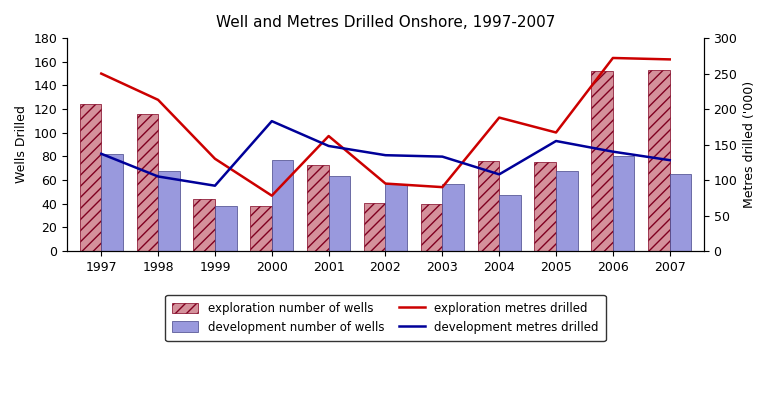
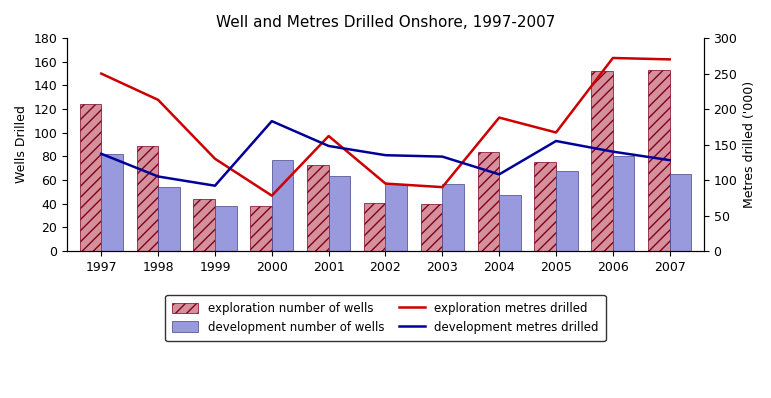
exploration number of wells/1998: 116 -> 89
development number of wells/1998: 68 -> 54
exploration number of wells/2004: 76 -> 84
